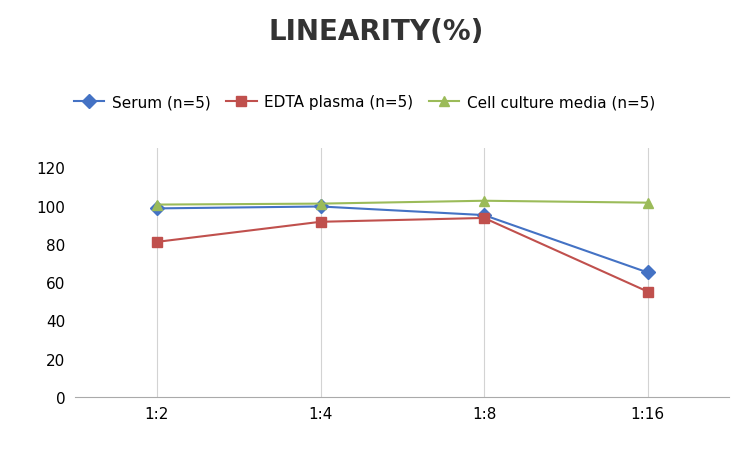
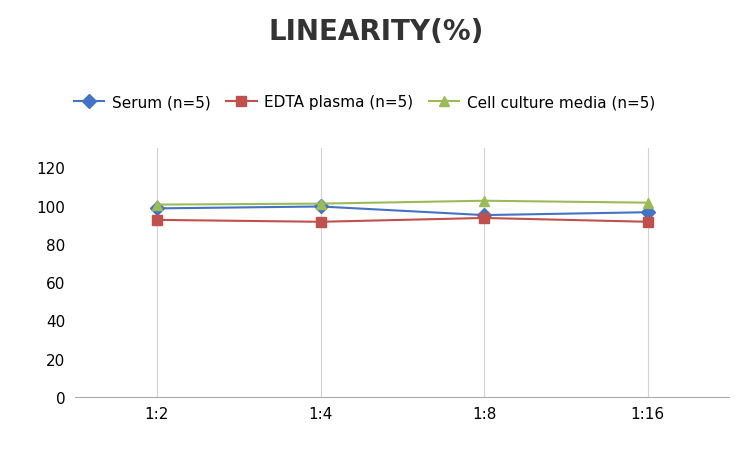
EDTA plasma (n=5)/1:2: 81 -> 92
Serum (n=5)/1:16: 65 -> 96
EDTA plasma (n=5)/1:16: 55 -> 92
